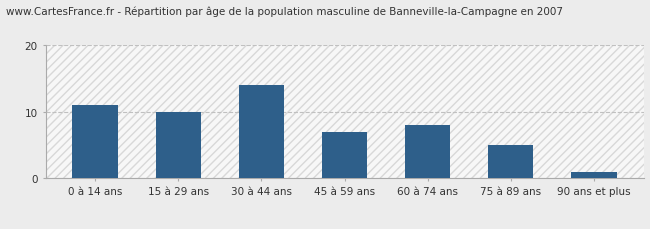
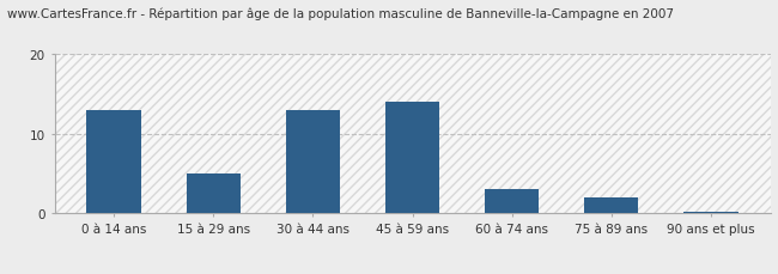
0 à 14 ans: 11.0 -> 13.0
15 à 29 ans: 10.0 -> 5.0
30 à 44 ans: 14.0 -> 13.0
45 à 59 ans: 7.0 -> 14.0
60 à 74 ans: 8.0 -> 3.0
75 à 89 ans: 5.0 -> 2.0
90 ans et plus: 1.0 -> 0.2
